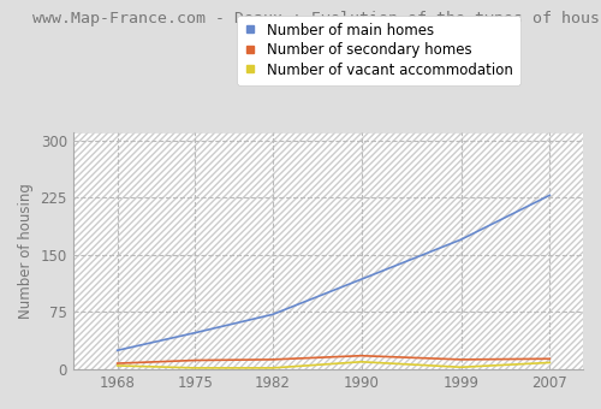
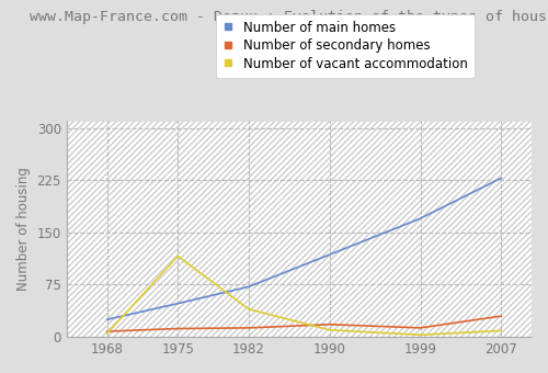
Number of vacant accommodation/1975: 2 -> 116
Number of vacant accommodation/1982: 2 -> 40
Number of secondary homes/2007: 14 -> 30
